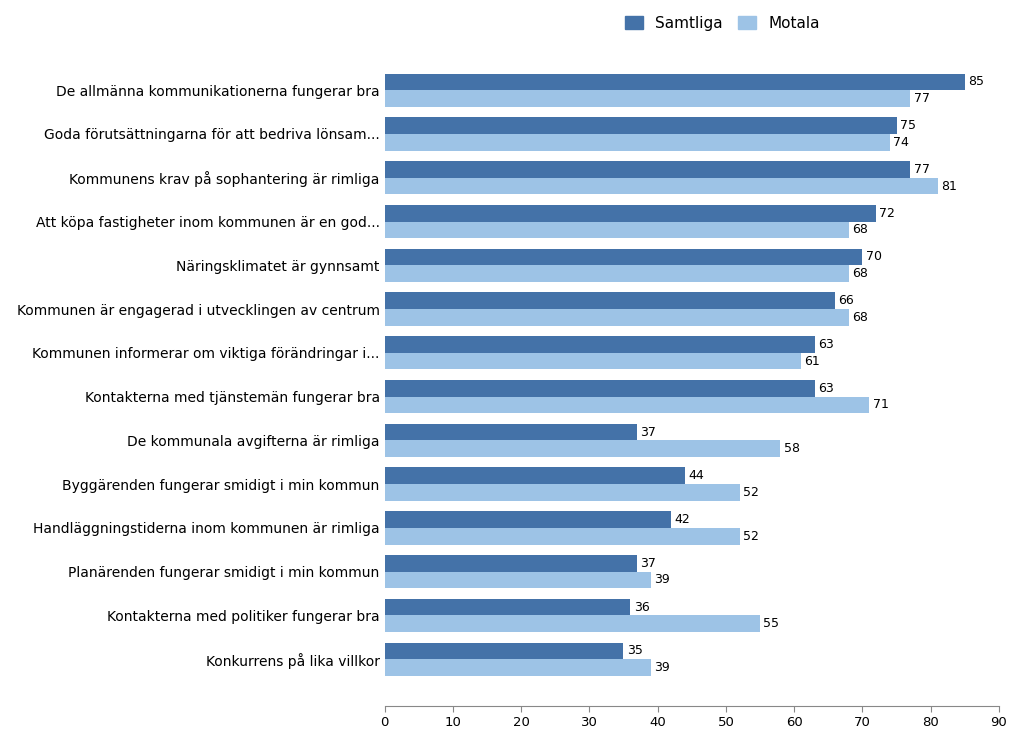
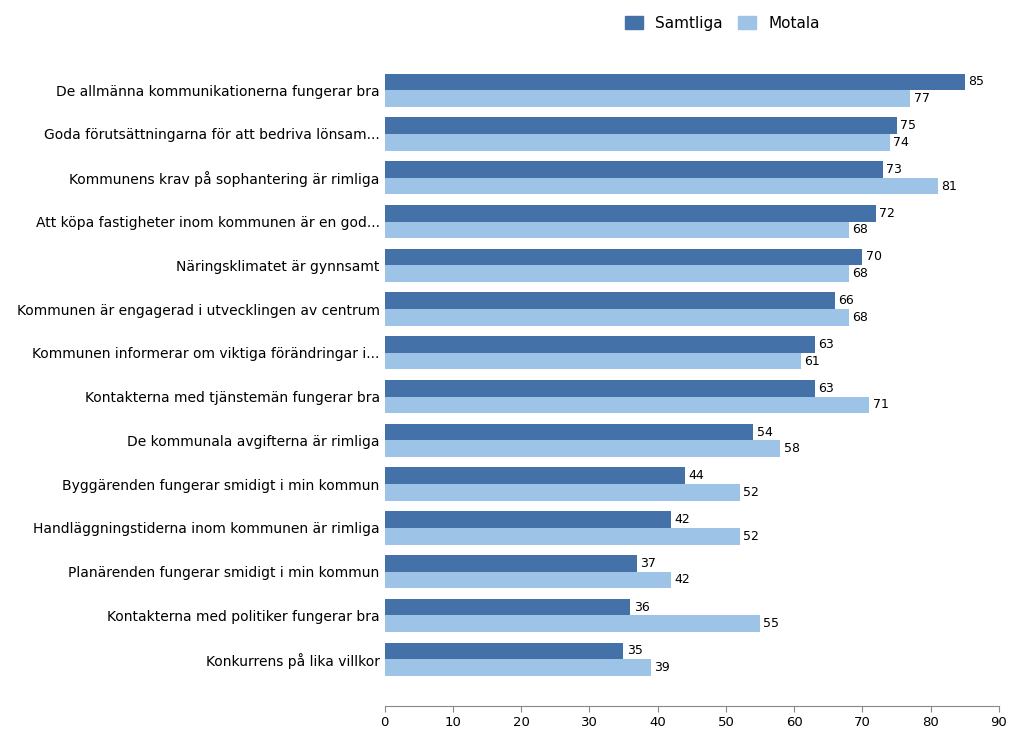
Samtliga/Kommunens krav på sophantering är rimliga: 77 -> 73
Samtliga/De kommunala avgifterna är rimliga: 37 -> 54
Motala/Planärenden fungerar smidigt i min kommun: 39 -> 42
